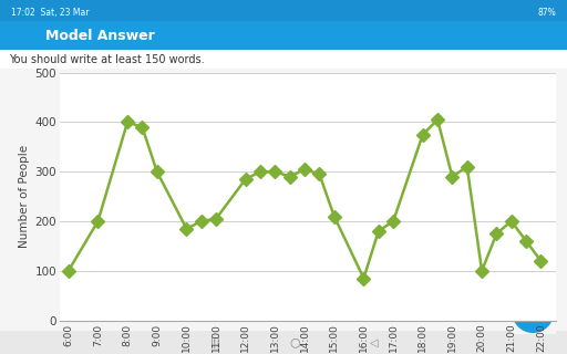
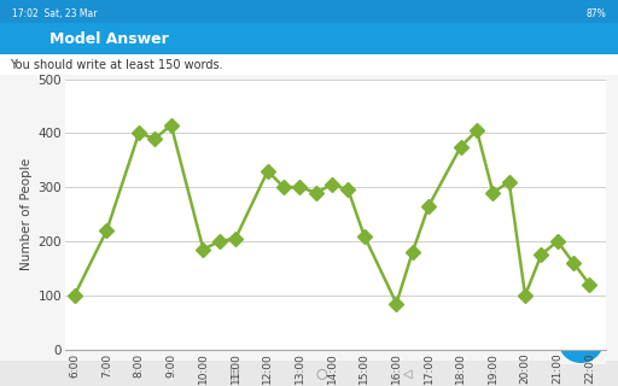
7:00: 200 -> 220
9:00: 300 -> 415
12:00: 285 -> 330
17:00: 200 -> 265
